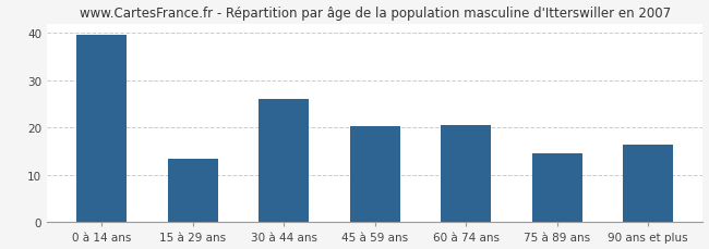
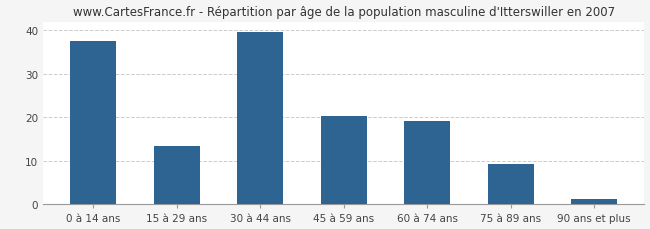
0 à 14 ans: 39.5 -> 37.5
30 à 44 ans: 26.0 -> 39.5
60 à 74 ans: 20.5 -> 19.2
75 à 89 ans: 14.5 -> 9.3
90 ans et plus: 16.5 -> 1.2
